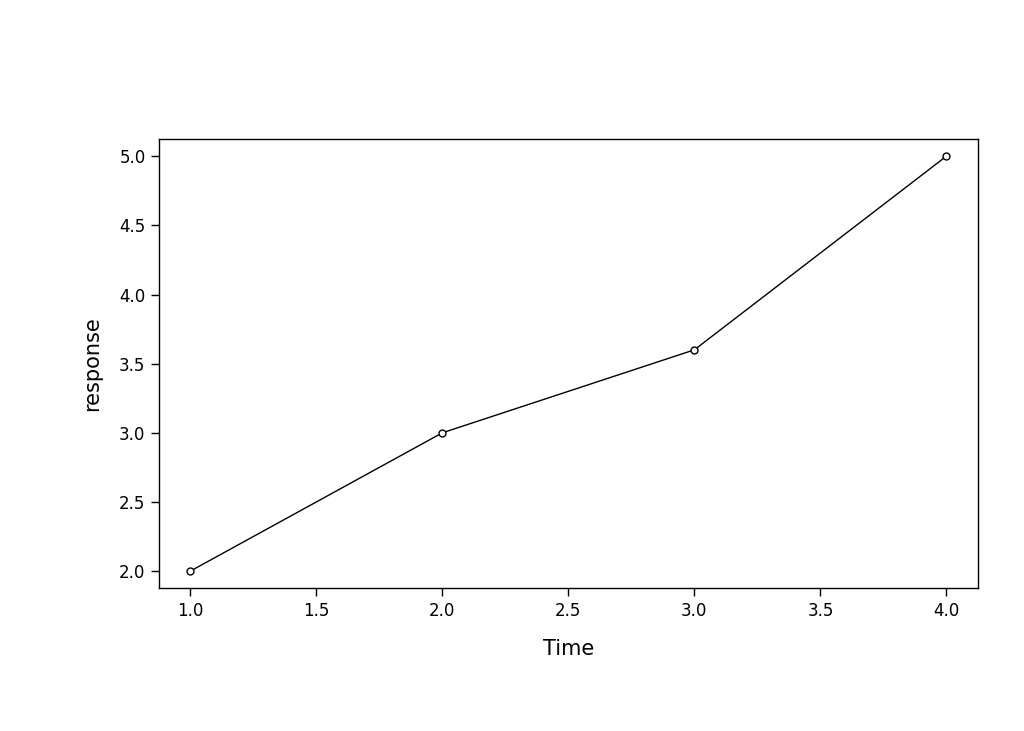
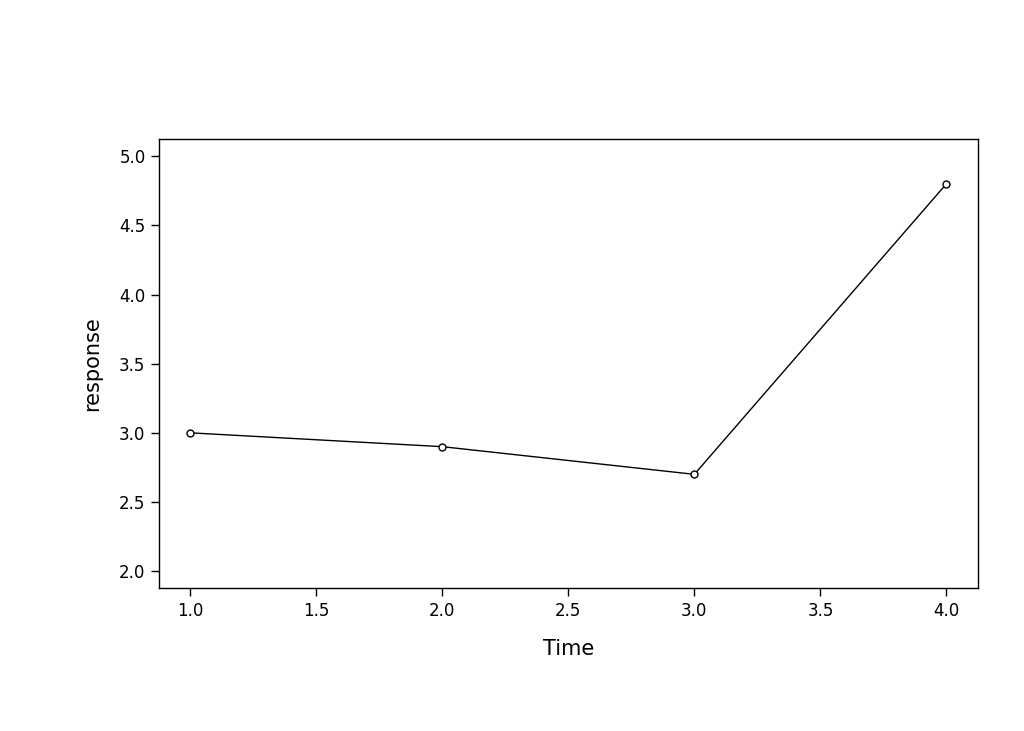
1.0: 2.0 -> 3.0
2.0: 3.0 -> 2.9
3.0: 3.6 -> 2.7
4.0: 5.0 -> 4.8
